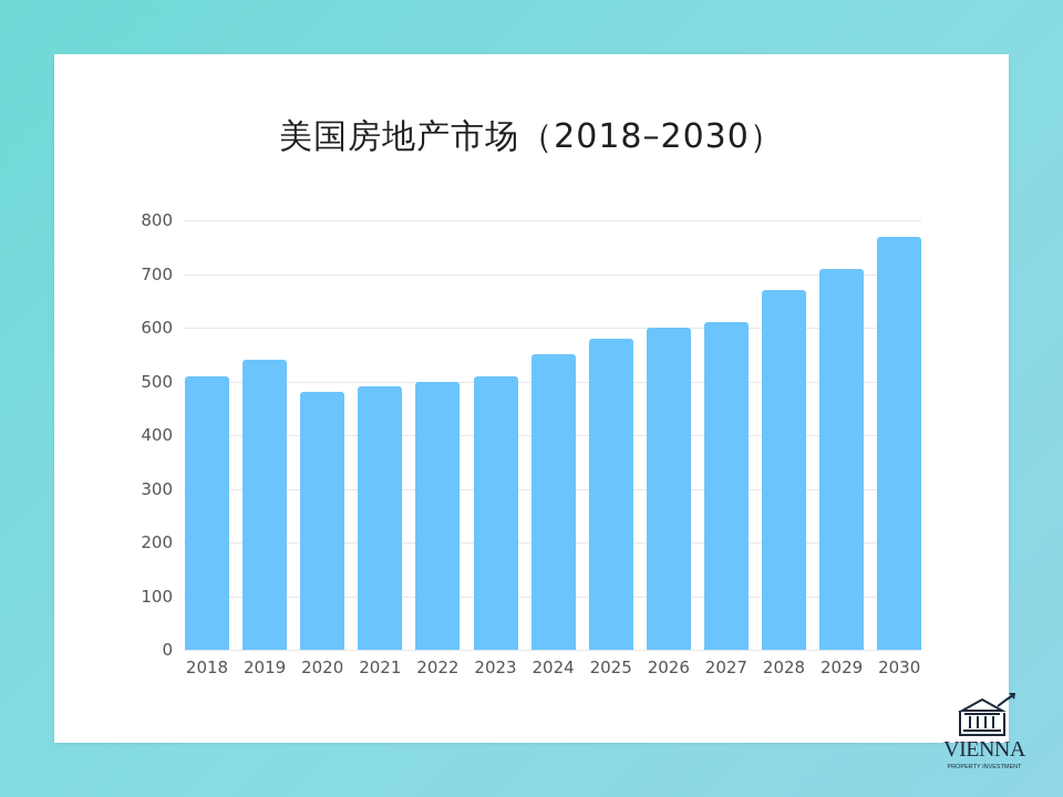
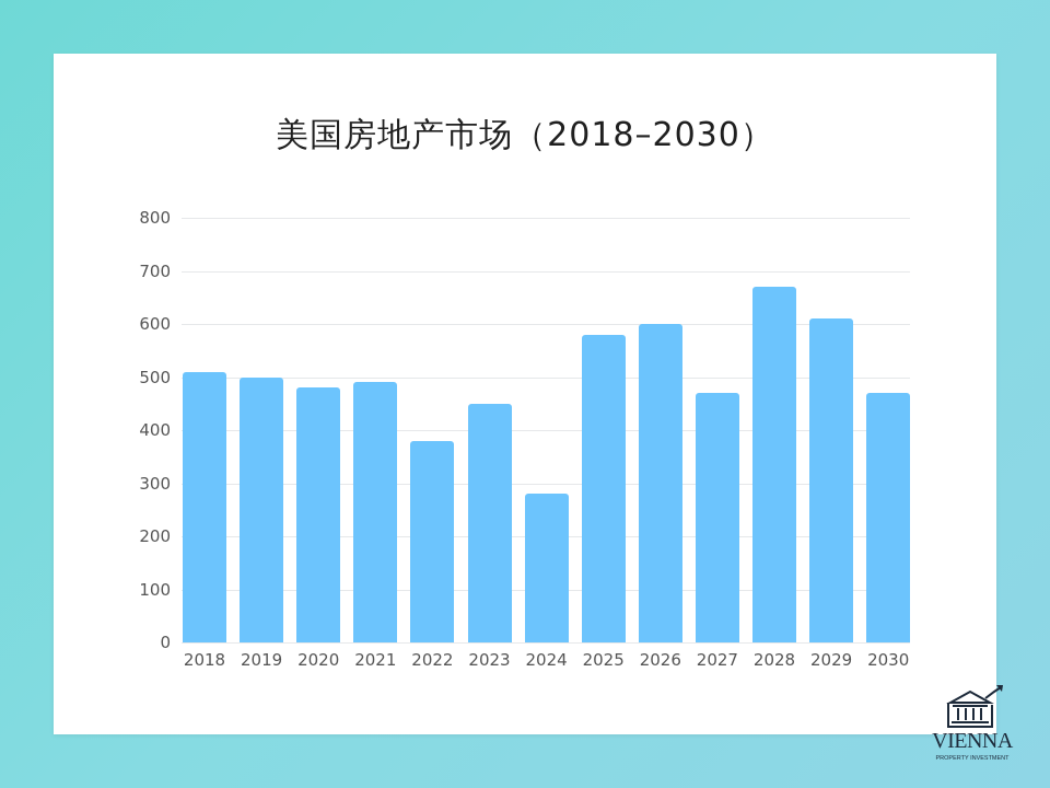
2019: 540 -> 500
2022: 500 -> 380
2023: 510 -> 450
2024: 550 -> 280
2027: 610 -> 470
2029: 710 -> 610
2030: 770 -> 470
